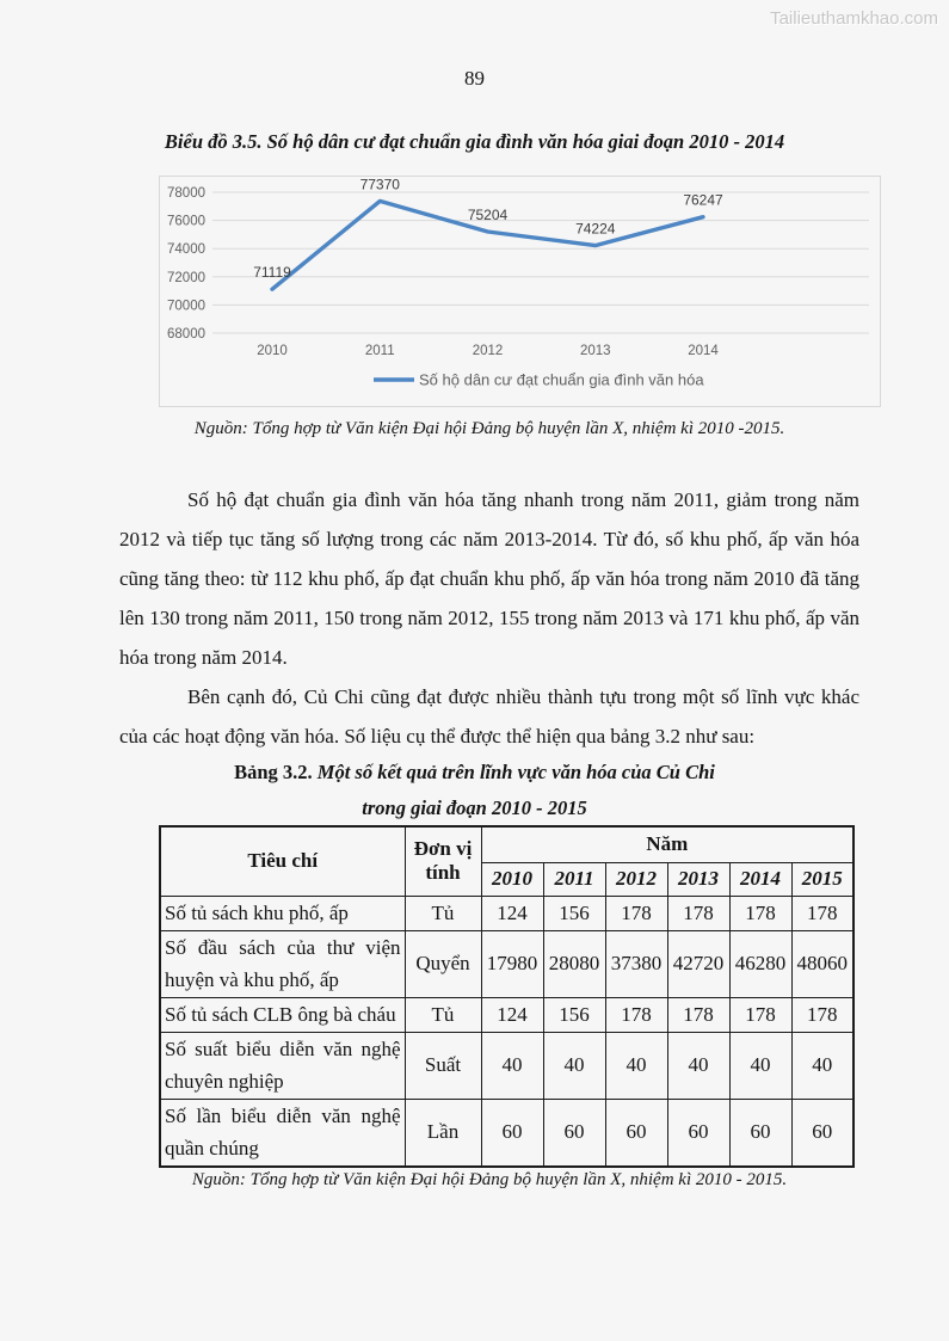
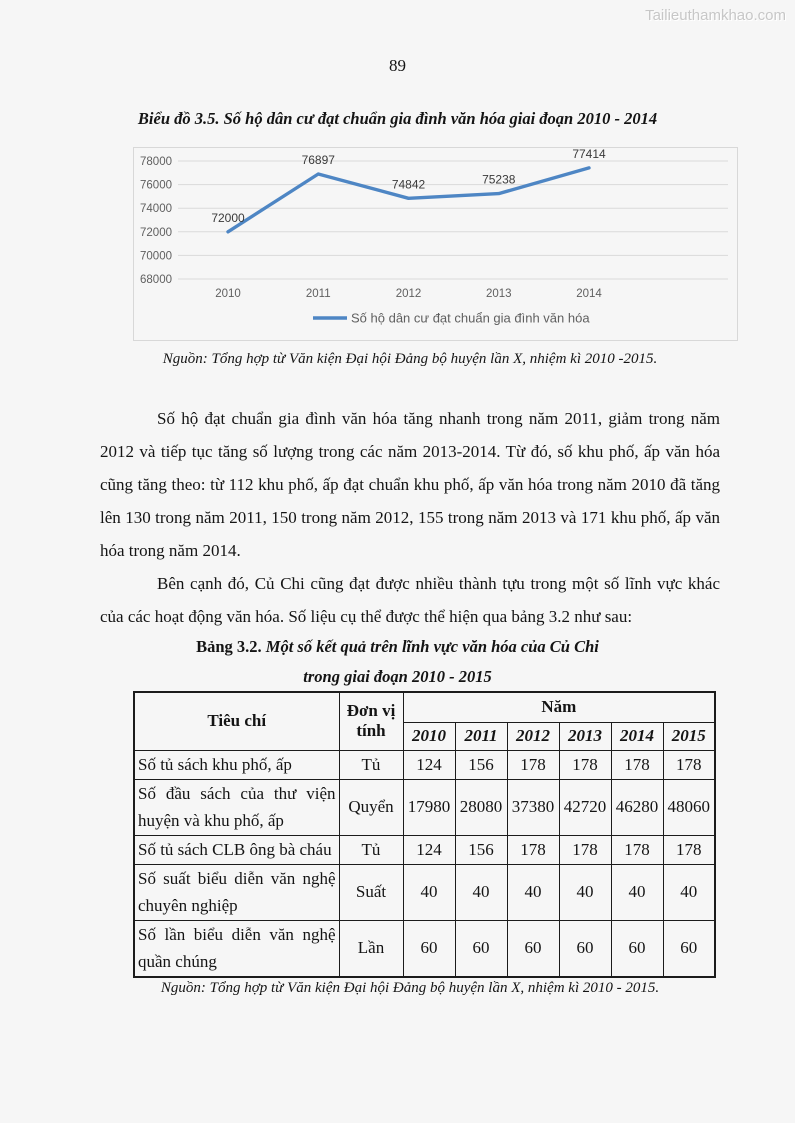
2010: 71119 -> 72000
2011: 77370 -> 76897
2012: 75204 -> 74842
2013: 74224 -> 75238
2014: 76247 -> 77414
